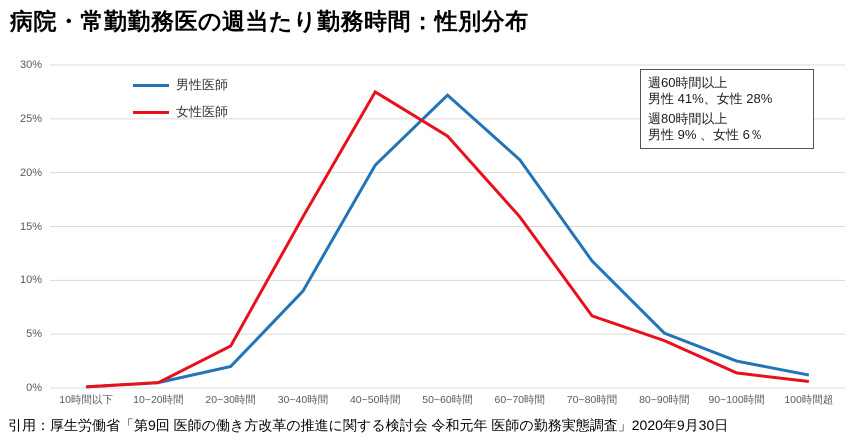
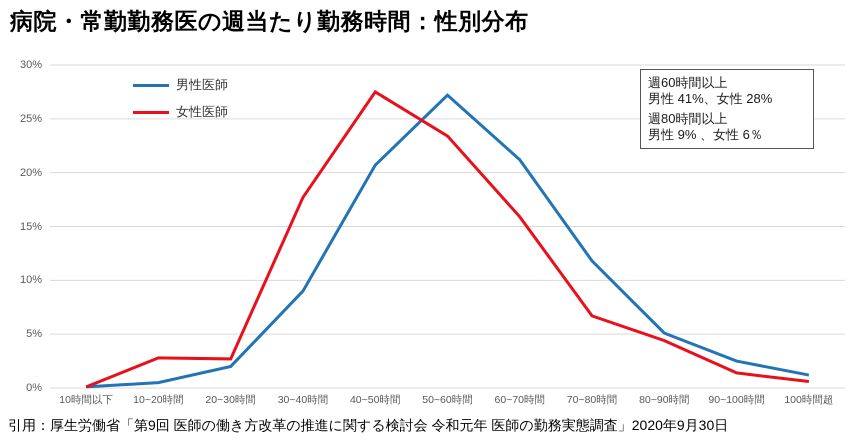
女性医師/10~20時間: 0.5% -> 2.8%
女性医師/20~30時間: 3.9% -> 2.7%
女性医師/30~40時間: 15.9% -> 17.7%
